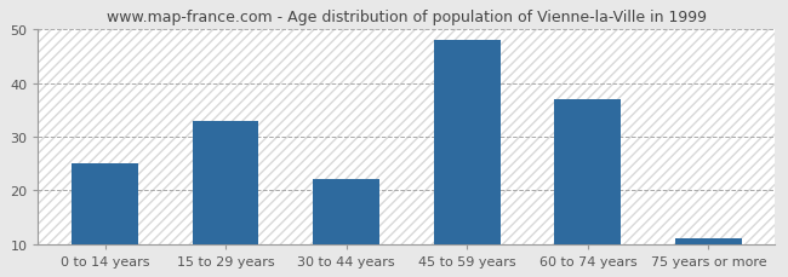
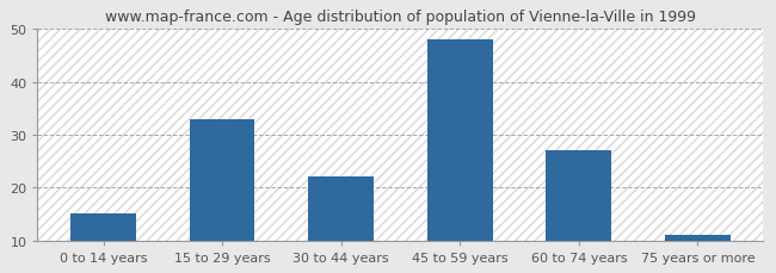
0 to 14 years: 25 -> 15
60 to 74 years: 37 -> 27
